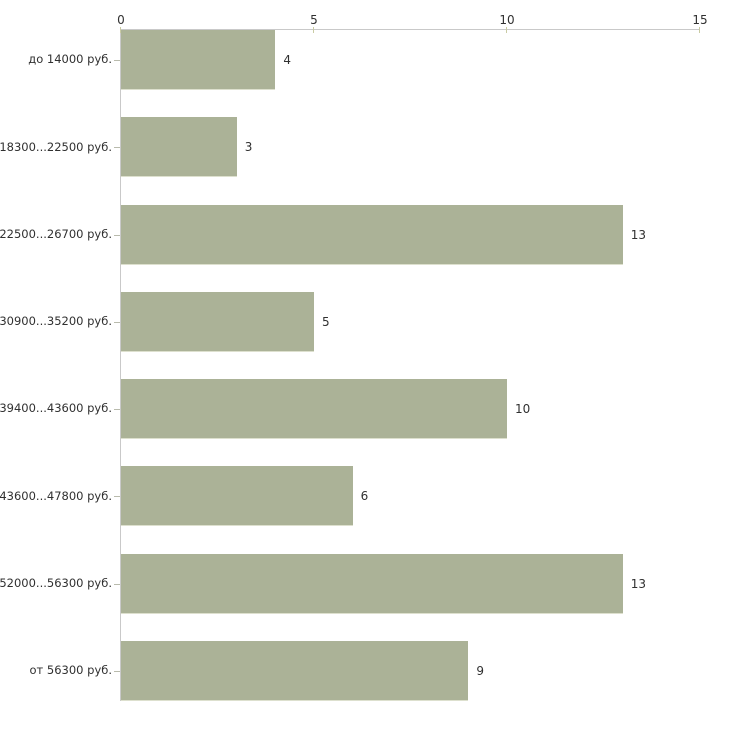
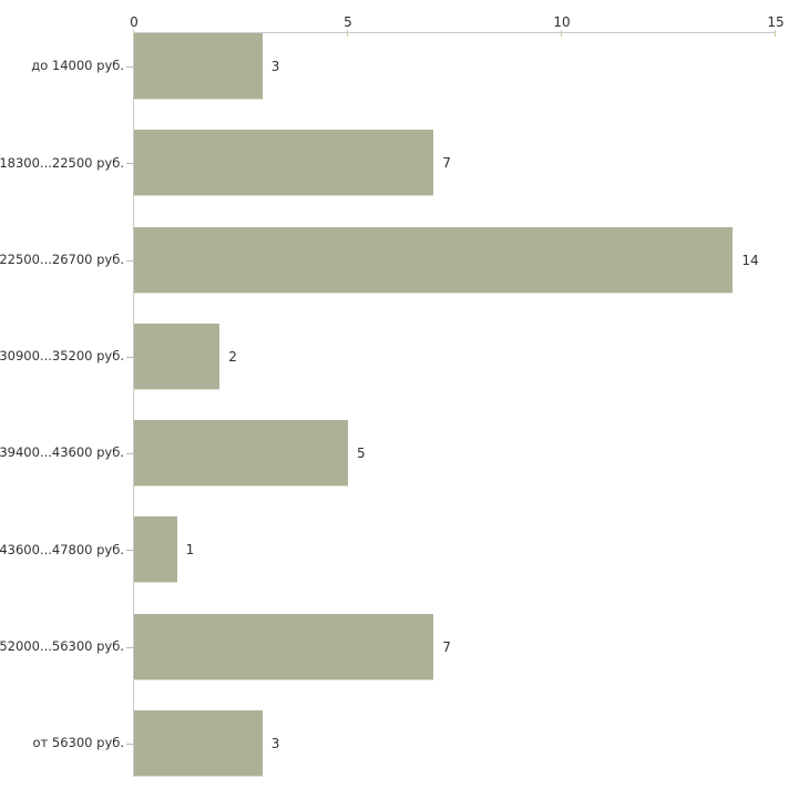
до 14000 руб.: 4 -> 3
18300...22500 руб.: 3 -> 7
22500...26700 руб.: 13 -> 14
30900...35200 руб.: 5 -> 2
39400...43600 руб.: 10 -> 5
43600...47800 руб.: 6 -> 1
52000...56300 руб.: 13 -> 7
от 56300 руб.: 9 -> 3
